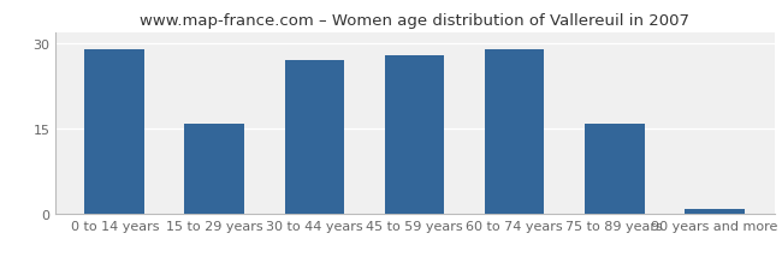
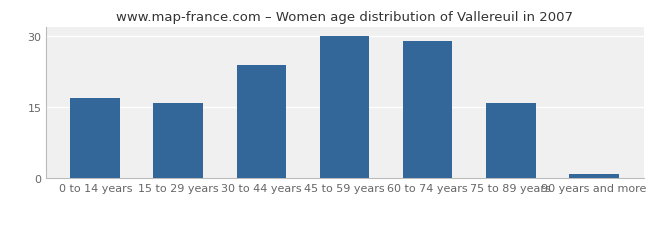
0 to 14 years: 29 -> 17
30 to 44 years: 27 -> 24
45 to 59 years: 28 -> 30
